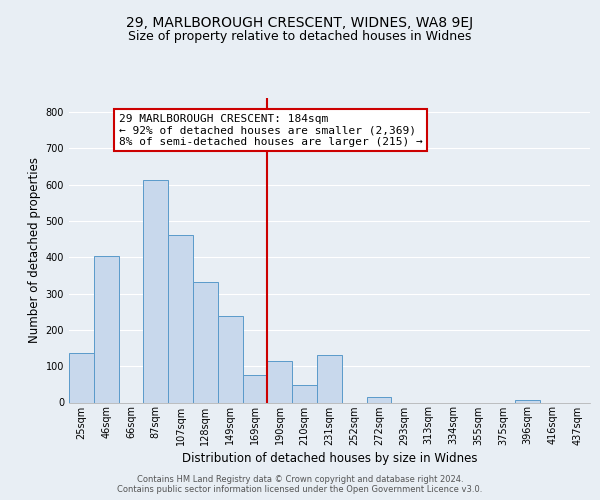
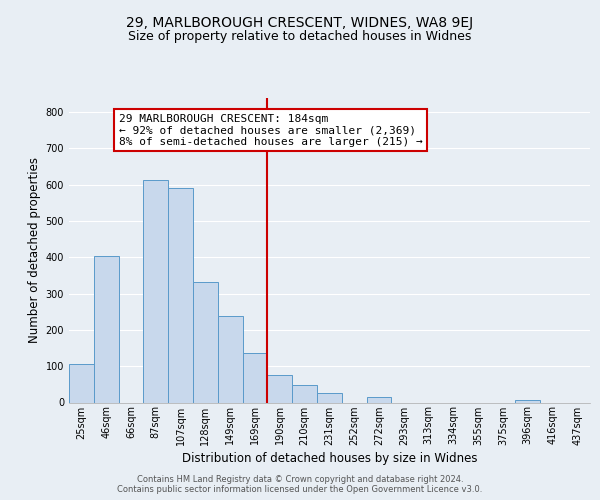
25sqm: 135 -> 106
107sqm: 460 -> 591
169sqm: 75 -> 136
190sqm: 115 -> 75
231sqm: 130 -> 25
